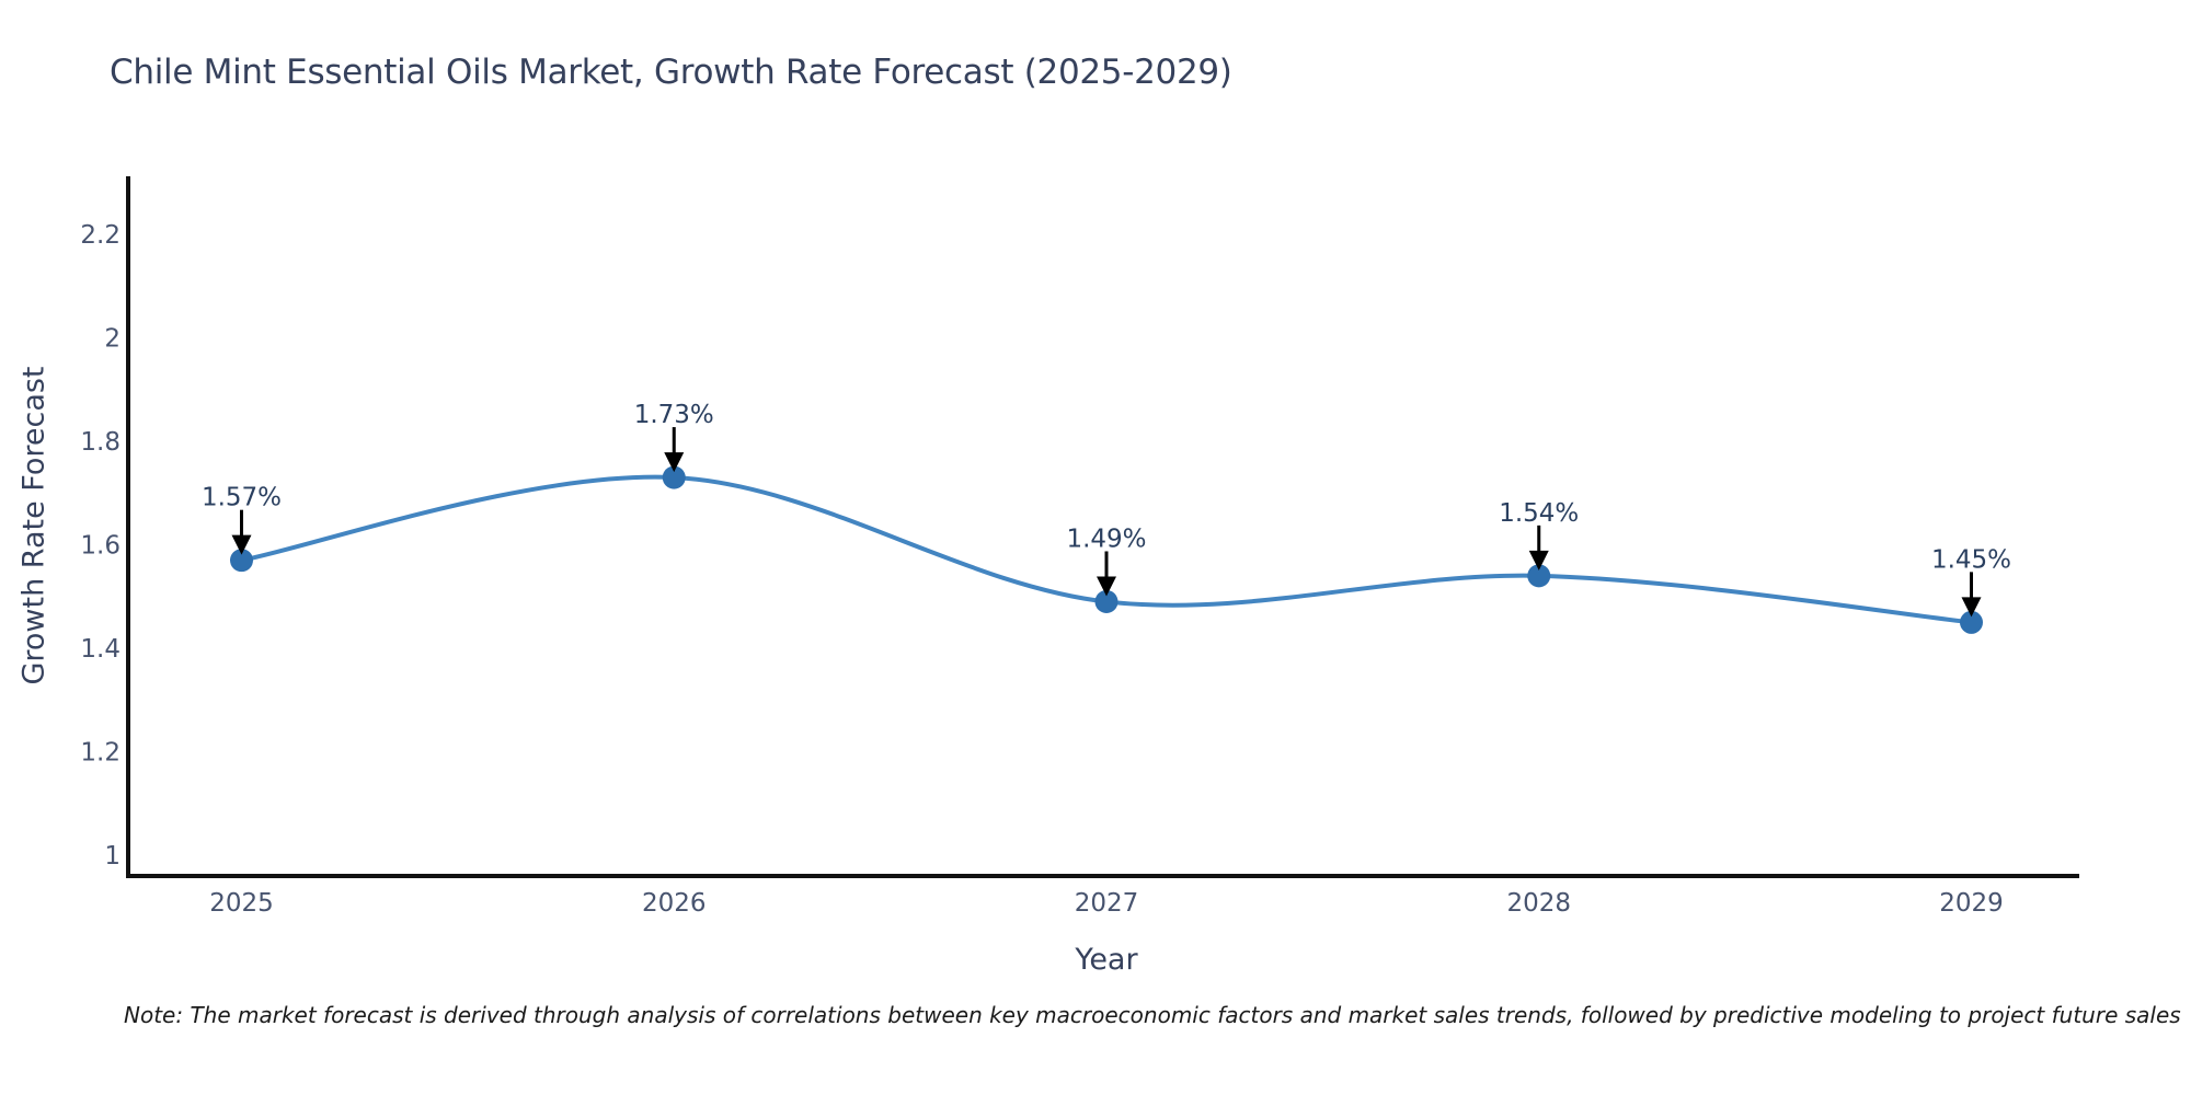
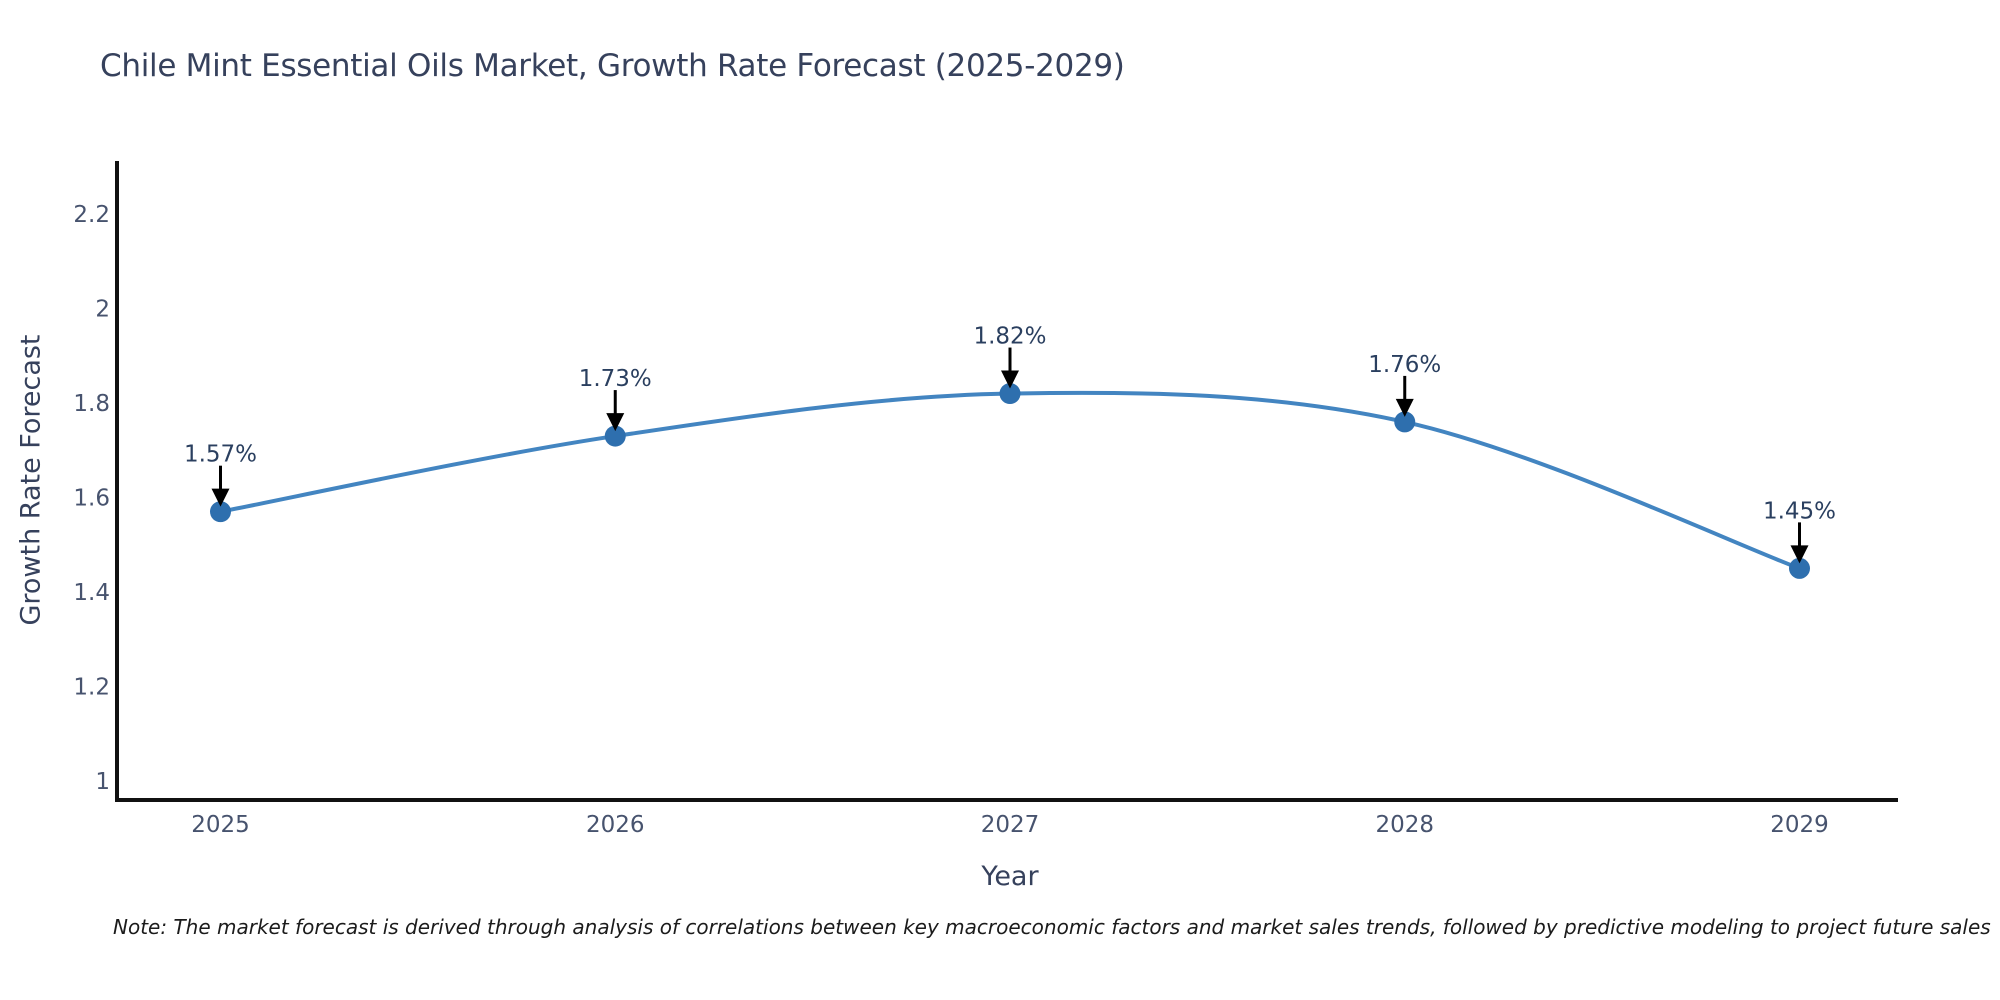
2027: 1.49% -> 1.82%
2028: 1.54% -> 1.76%
